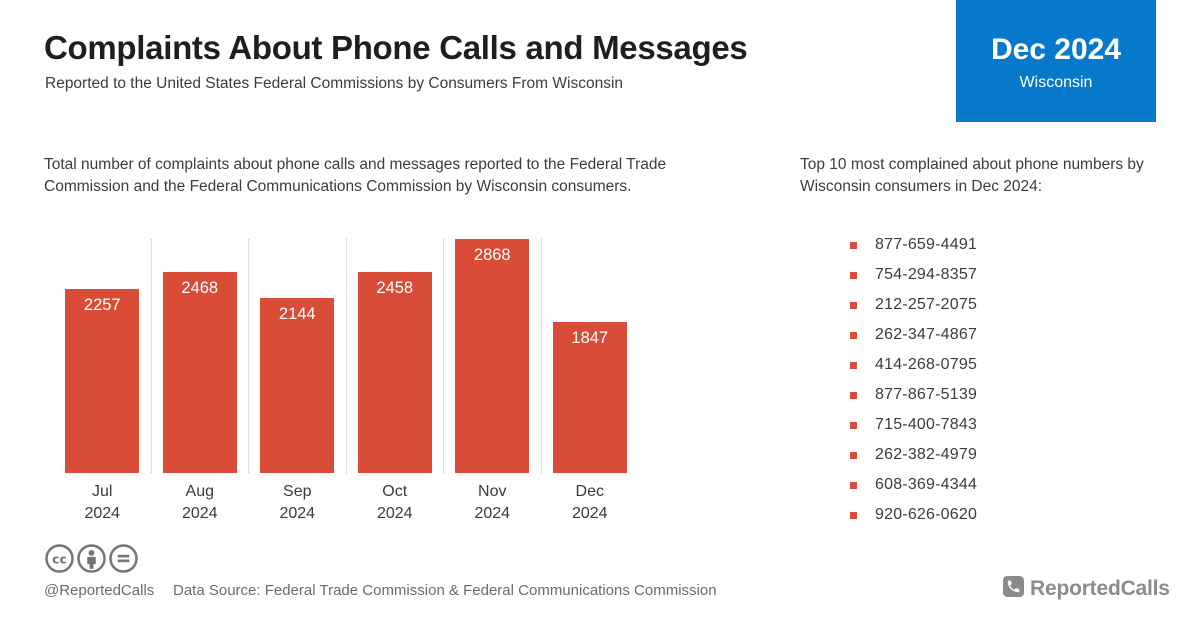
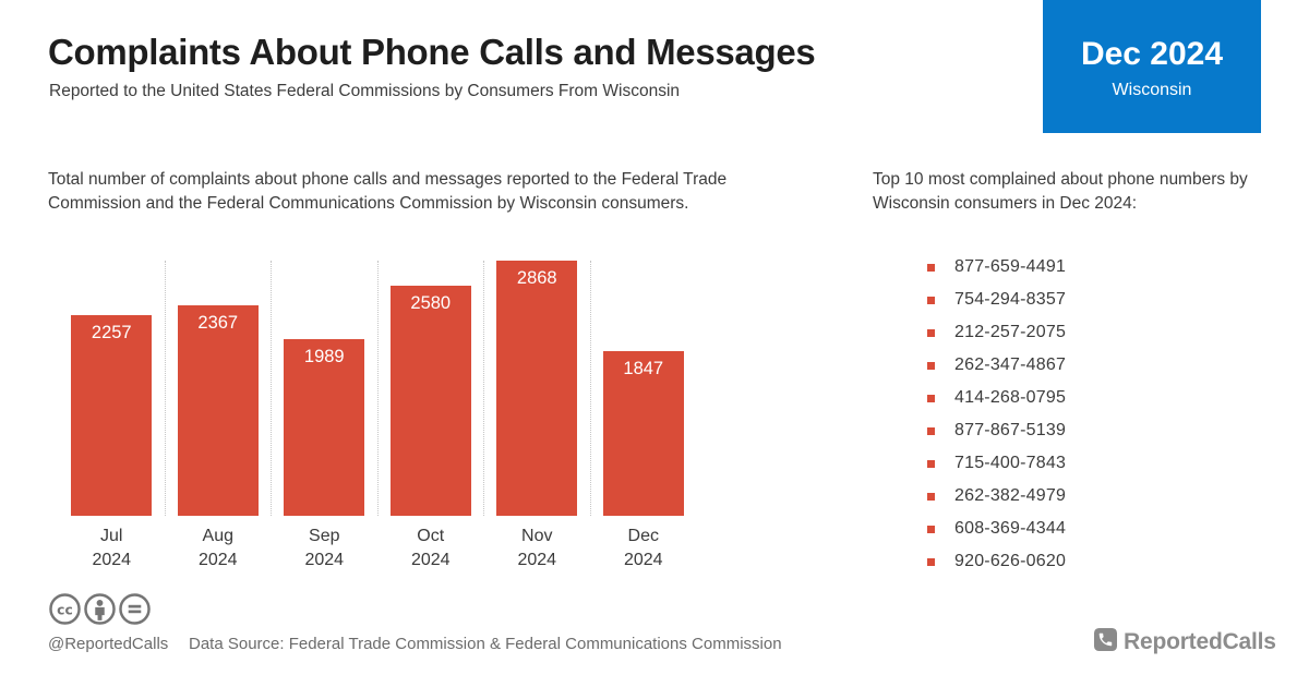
Aug: 2468 -> 2367
Sep: 2144 -> 1989
Oct: 2458 -> 2580
